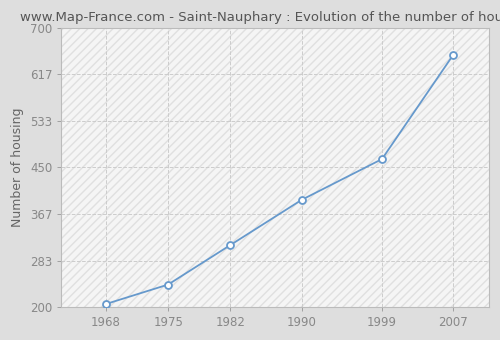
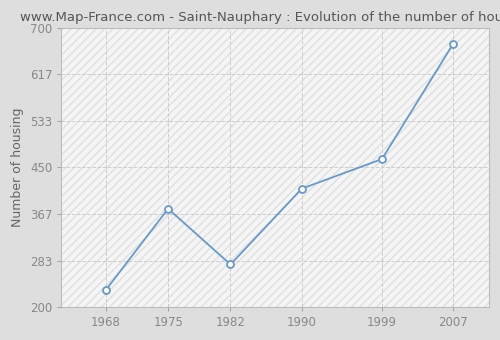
1968: 205 -> 230
1975: 240 -> 376
1982: 311 -> 276
1990: 392 -> 412
2007: 652 -> 672
